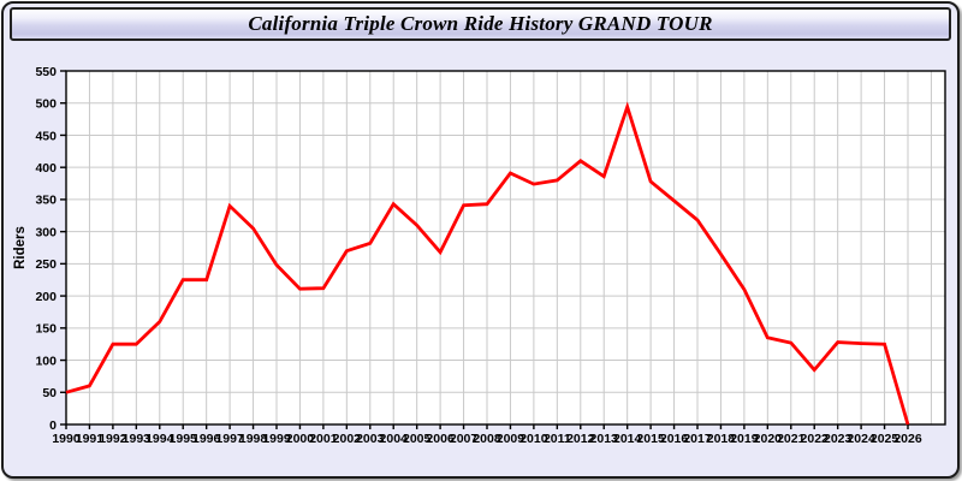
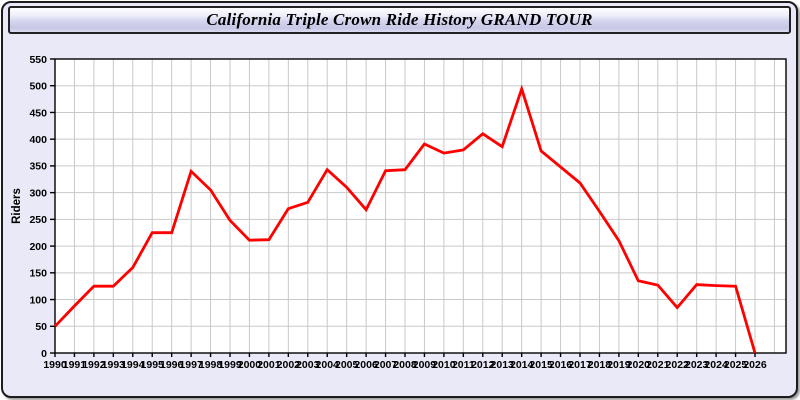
1991: 60 -> 90
